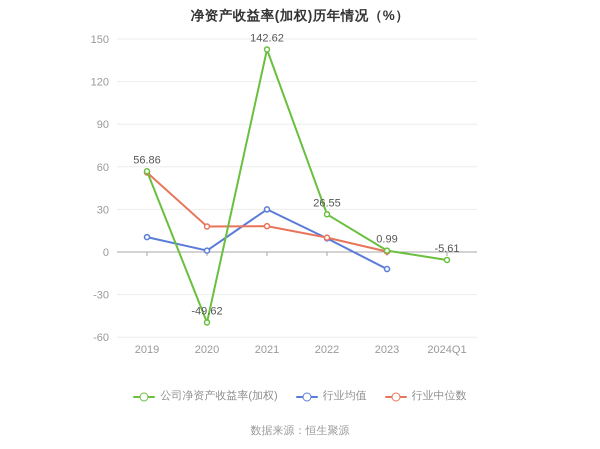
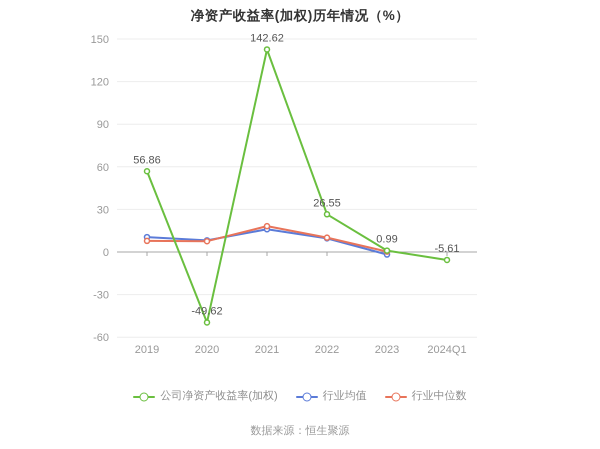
行业中位数/2019: 56 -> 8
行业均值/2020: 1 -> 8
行业中位数/2020: 18 -> 8
行业均值/2021: 30 -> 16
行业均值/2023: -12 -> -2
